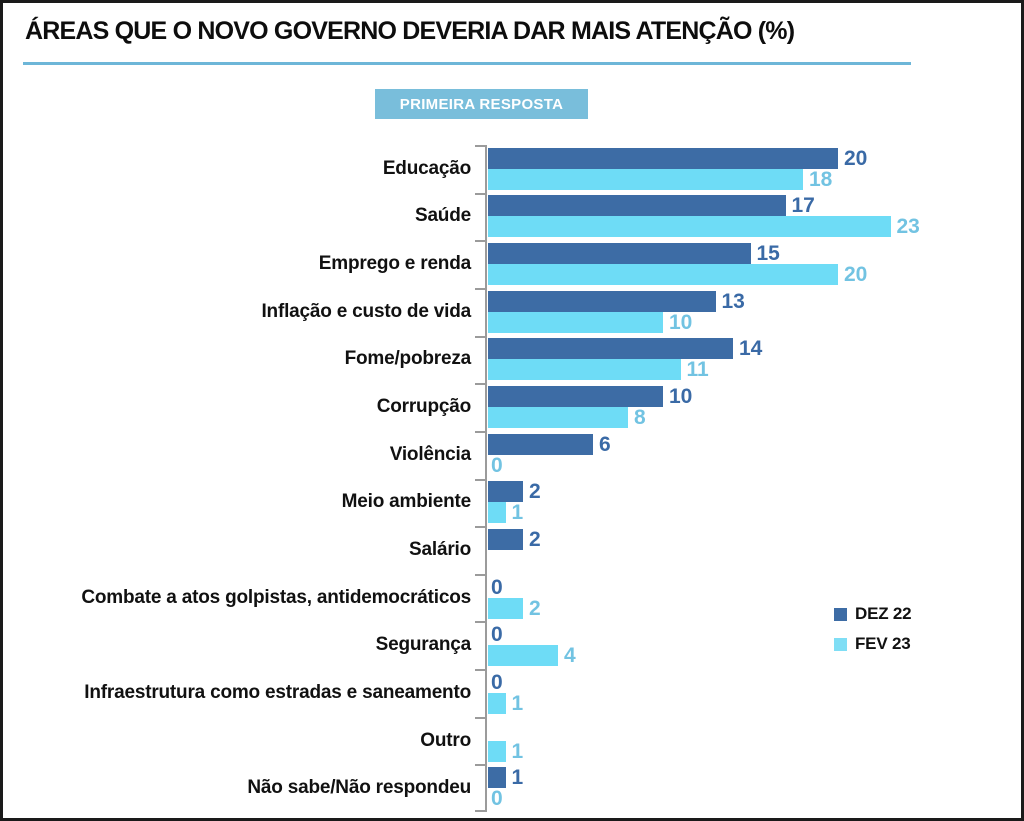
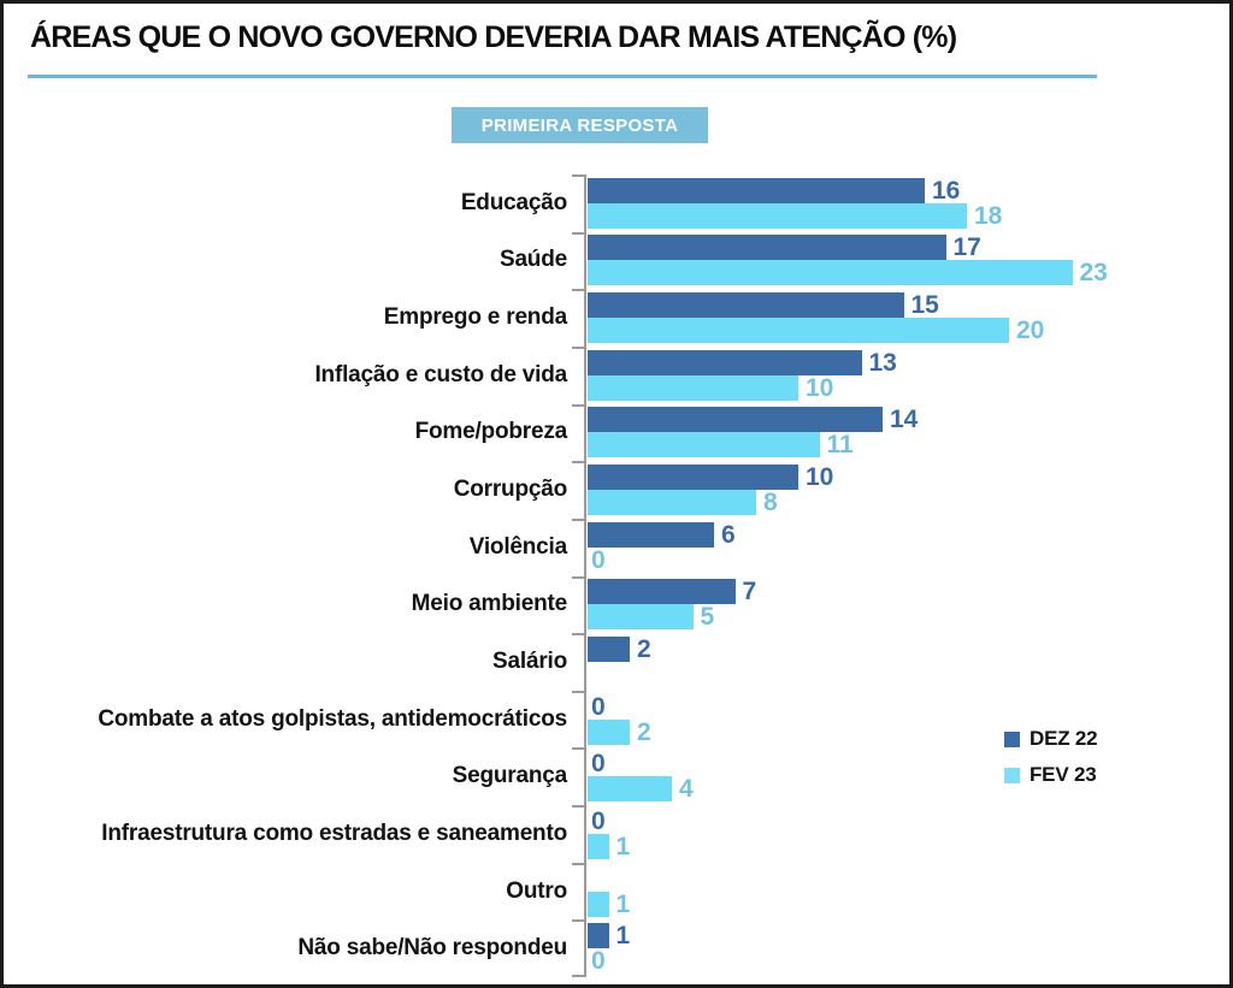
DEZ 22/Educação: 20 -> 16
DEZ 22/Meio ambiente: 2 -> 7
FEV 23/Meio ambiente: 1 -> 5
